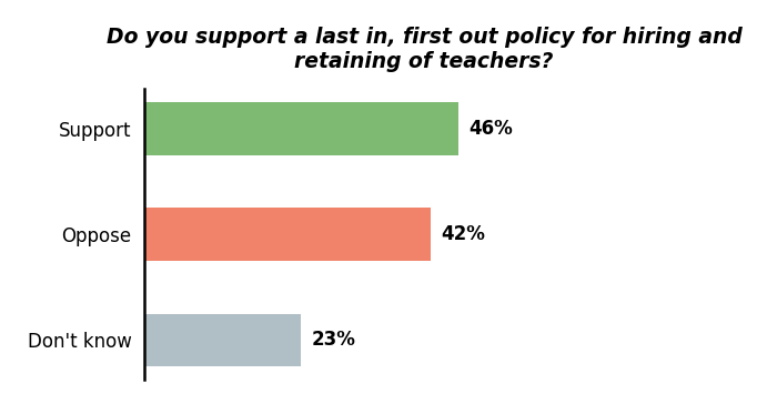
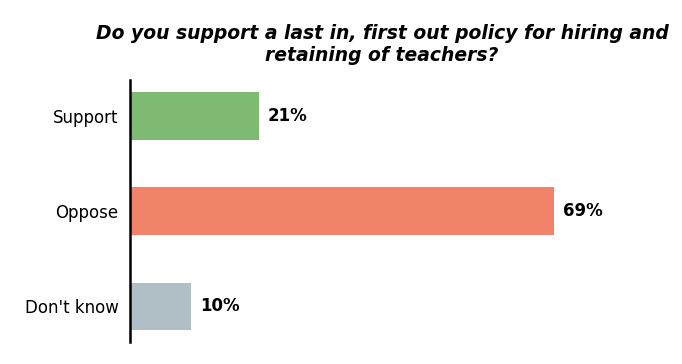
Support: 46% -> 21%
Oppose: 42% -> 69%
Don't know: 23% -> 10%
